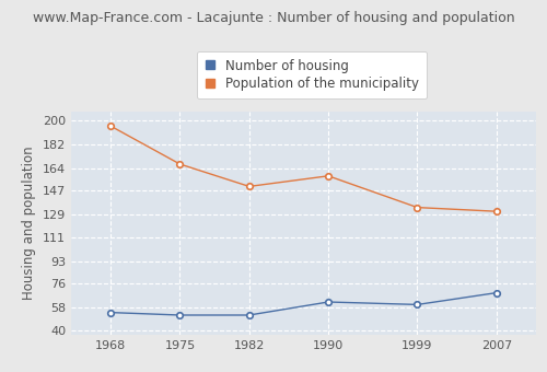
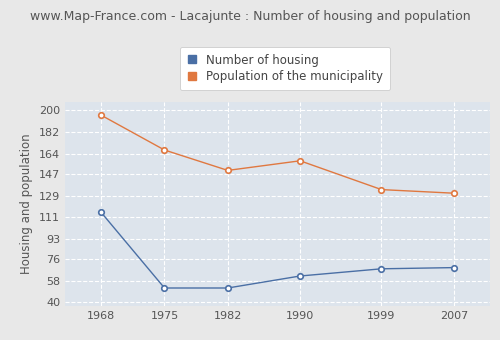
Number of housing/1968: 54 -> 115
Number of housing/1999: 60 -> 68
